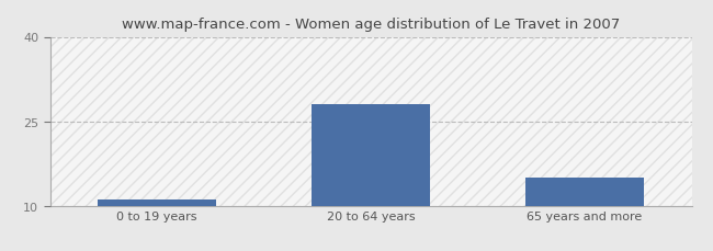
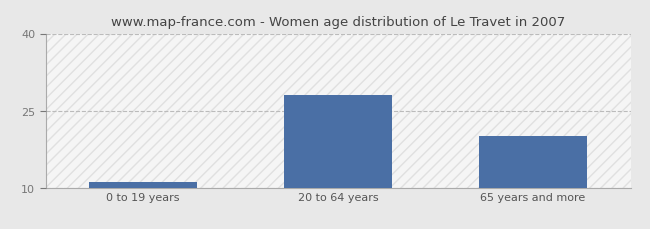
65 years and more: 15 -> 20
